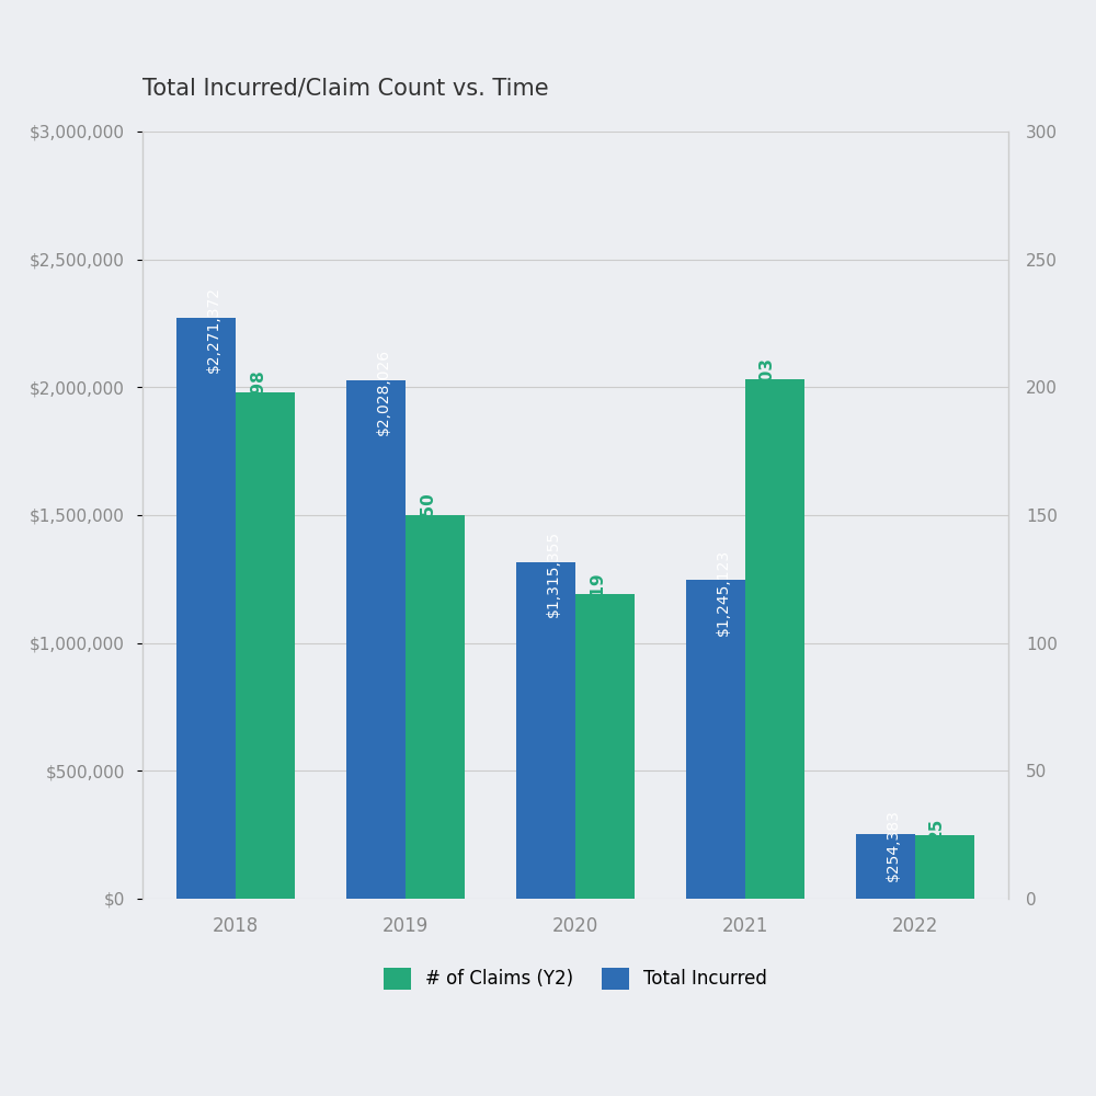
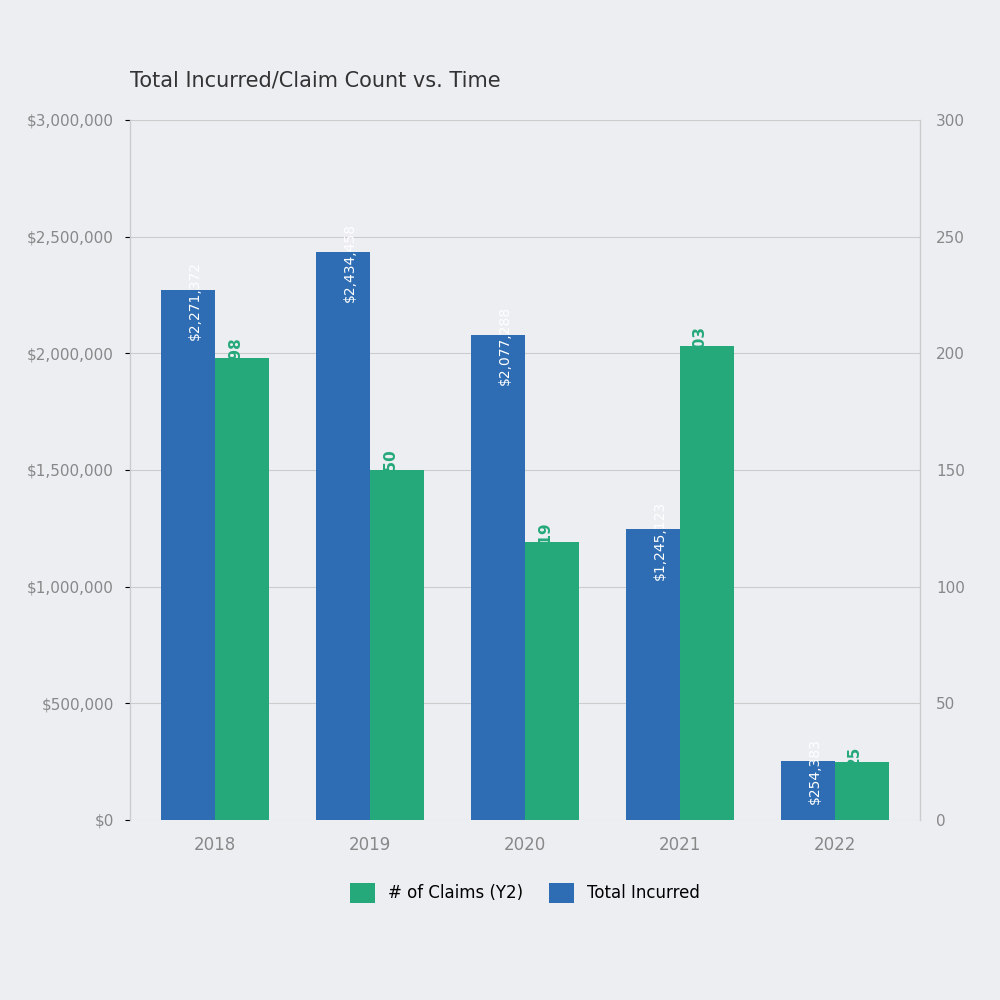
Total Incurred/2019: $2,028,026 -> $2,434,458
Total Incurred/2020: $1,315,355 -> $2,077,288
